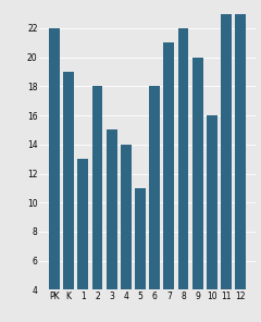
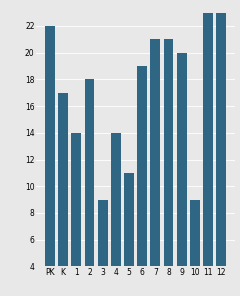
K: 19 -> 17
1: 13 -> 14
3: 15 -> 9
6: 18 -> 19
8: 22 -> 21
10: 16 -> 9
